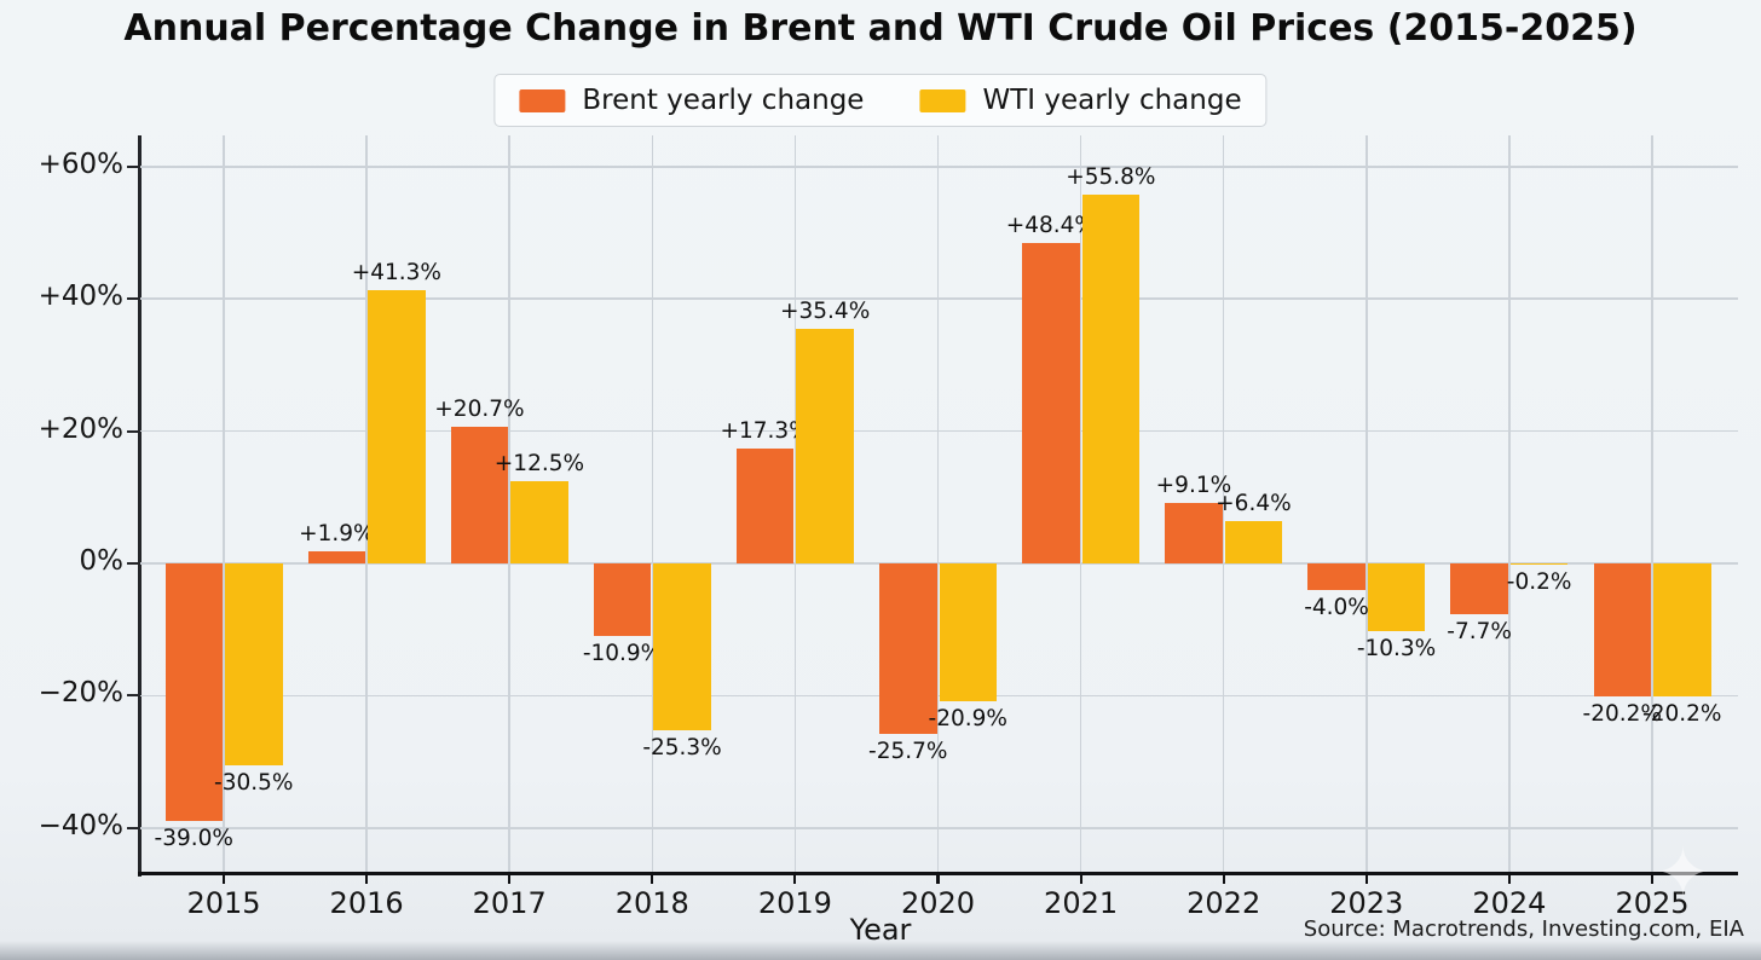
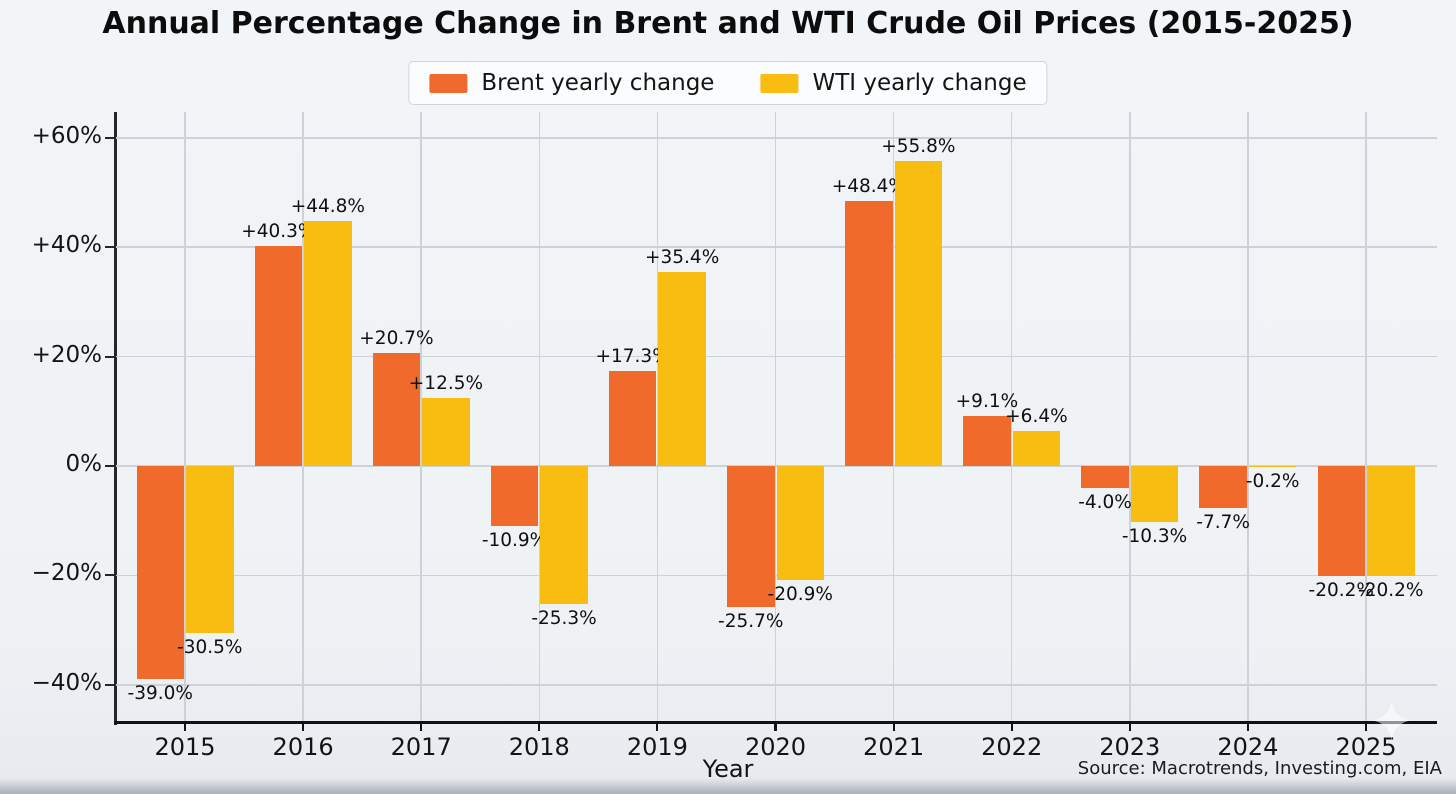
Brent yearly change/2016: +1.9% -> +40.3%
WTI yearly change/2016: +41.3% -> +44.8%
